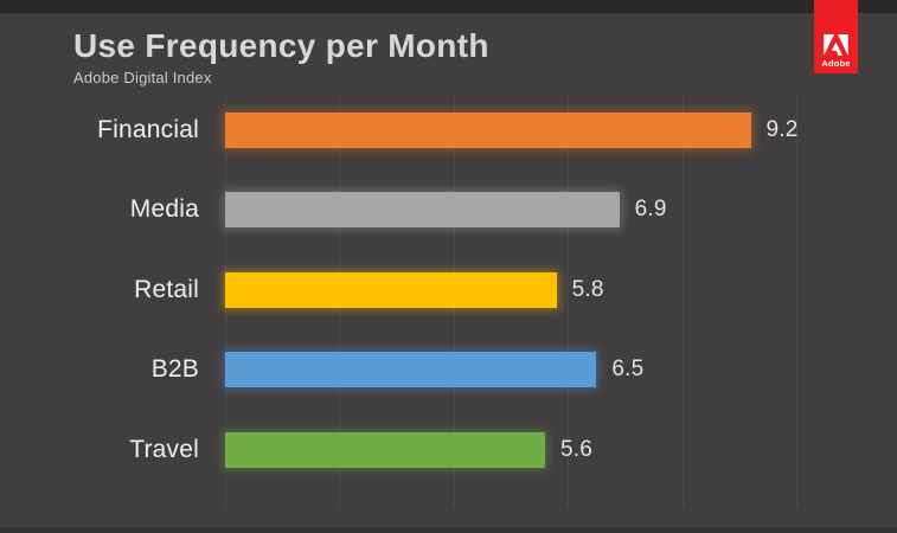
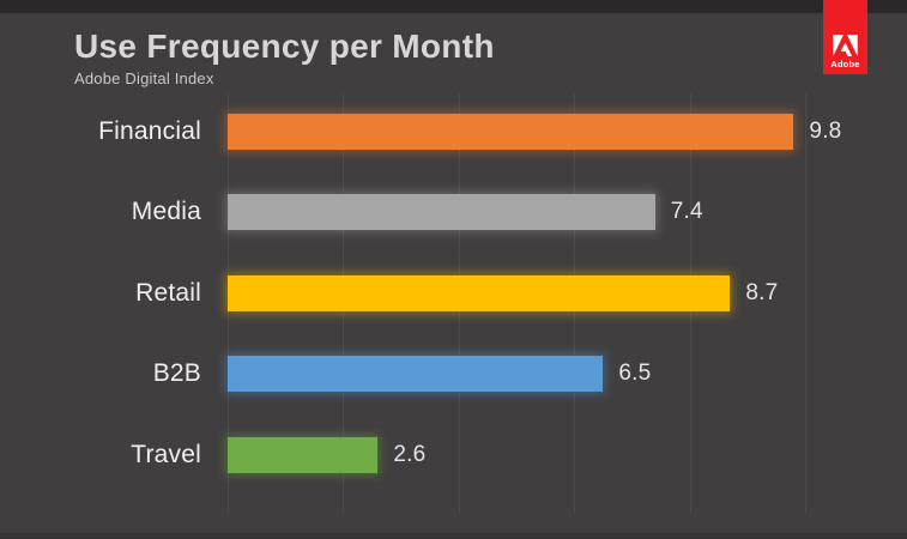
Financial: 9.2 -> 9.8
Media: 6.9 -> 7.4
Retail: 5.8 -> 8.7
Travel: 5.6 -> 2.6
